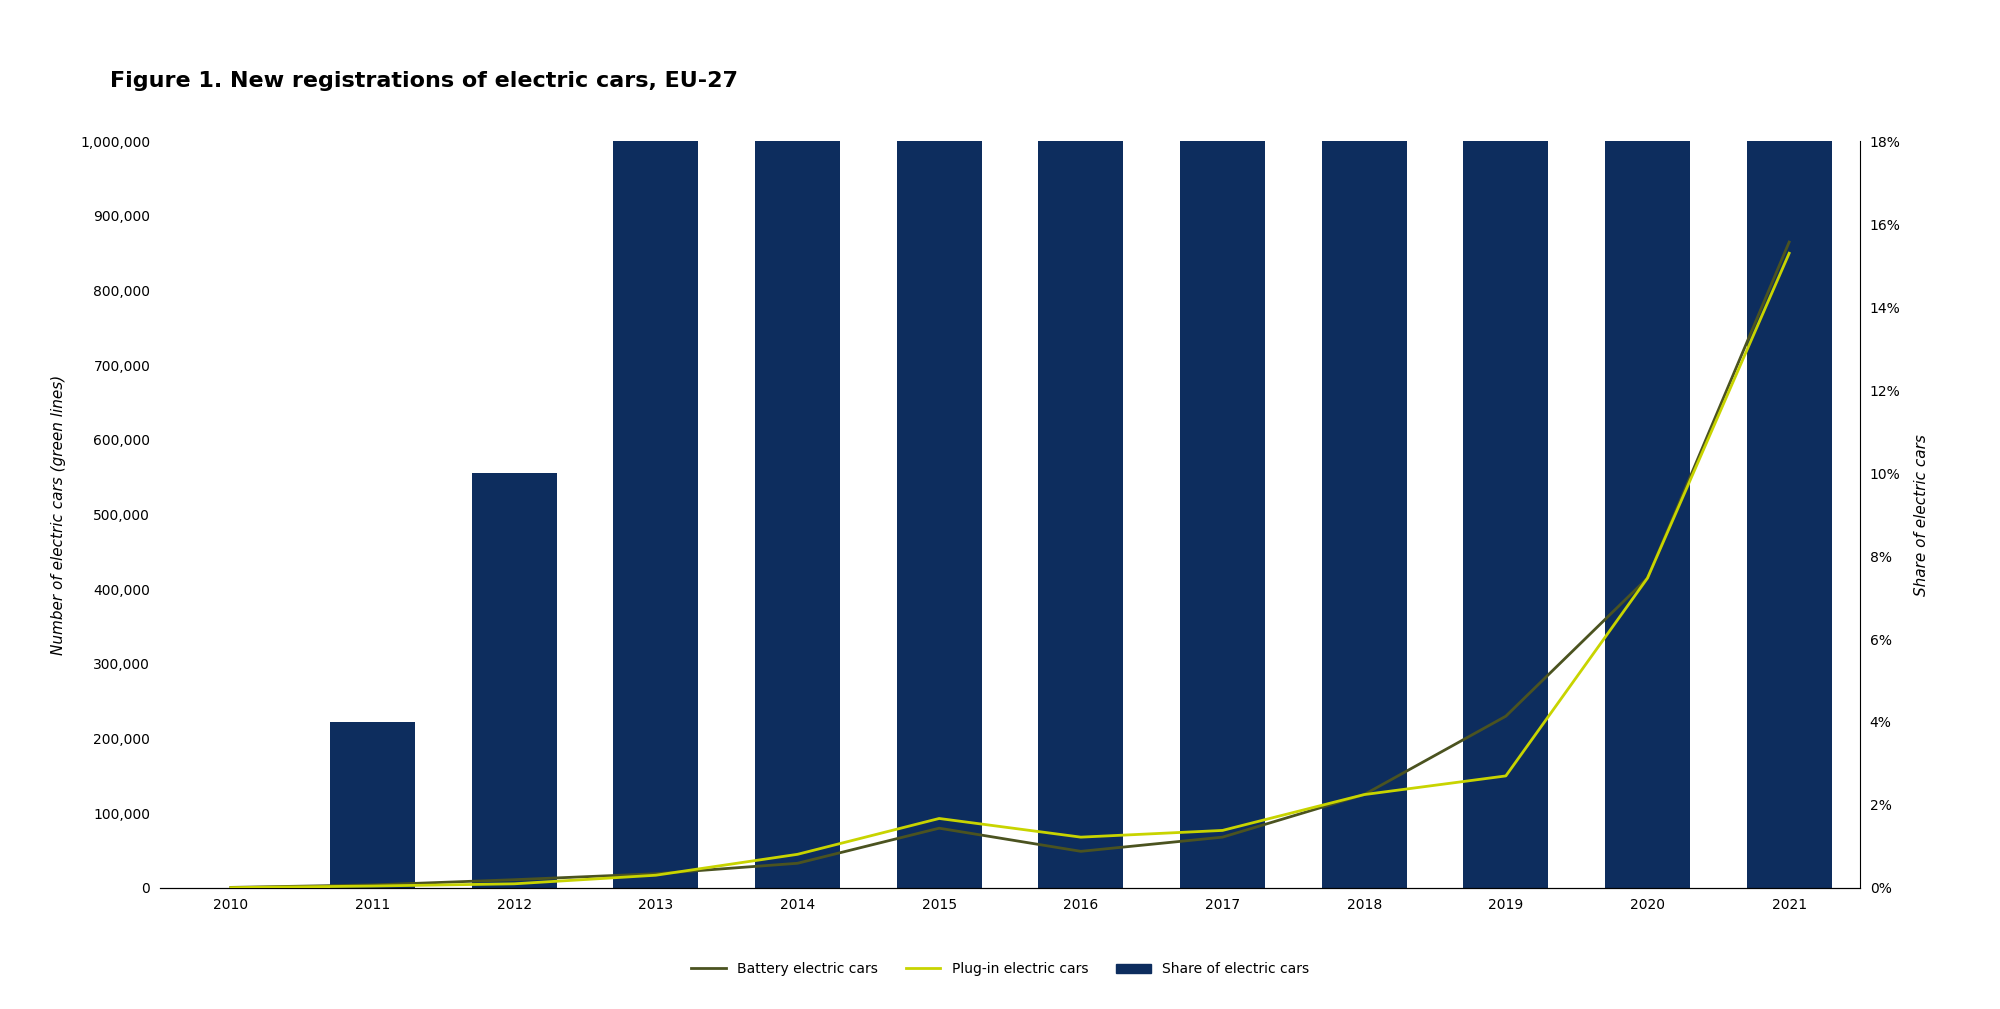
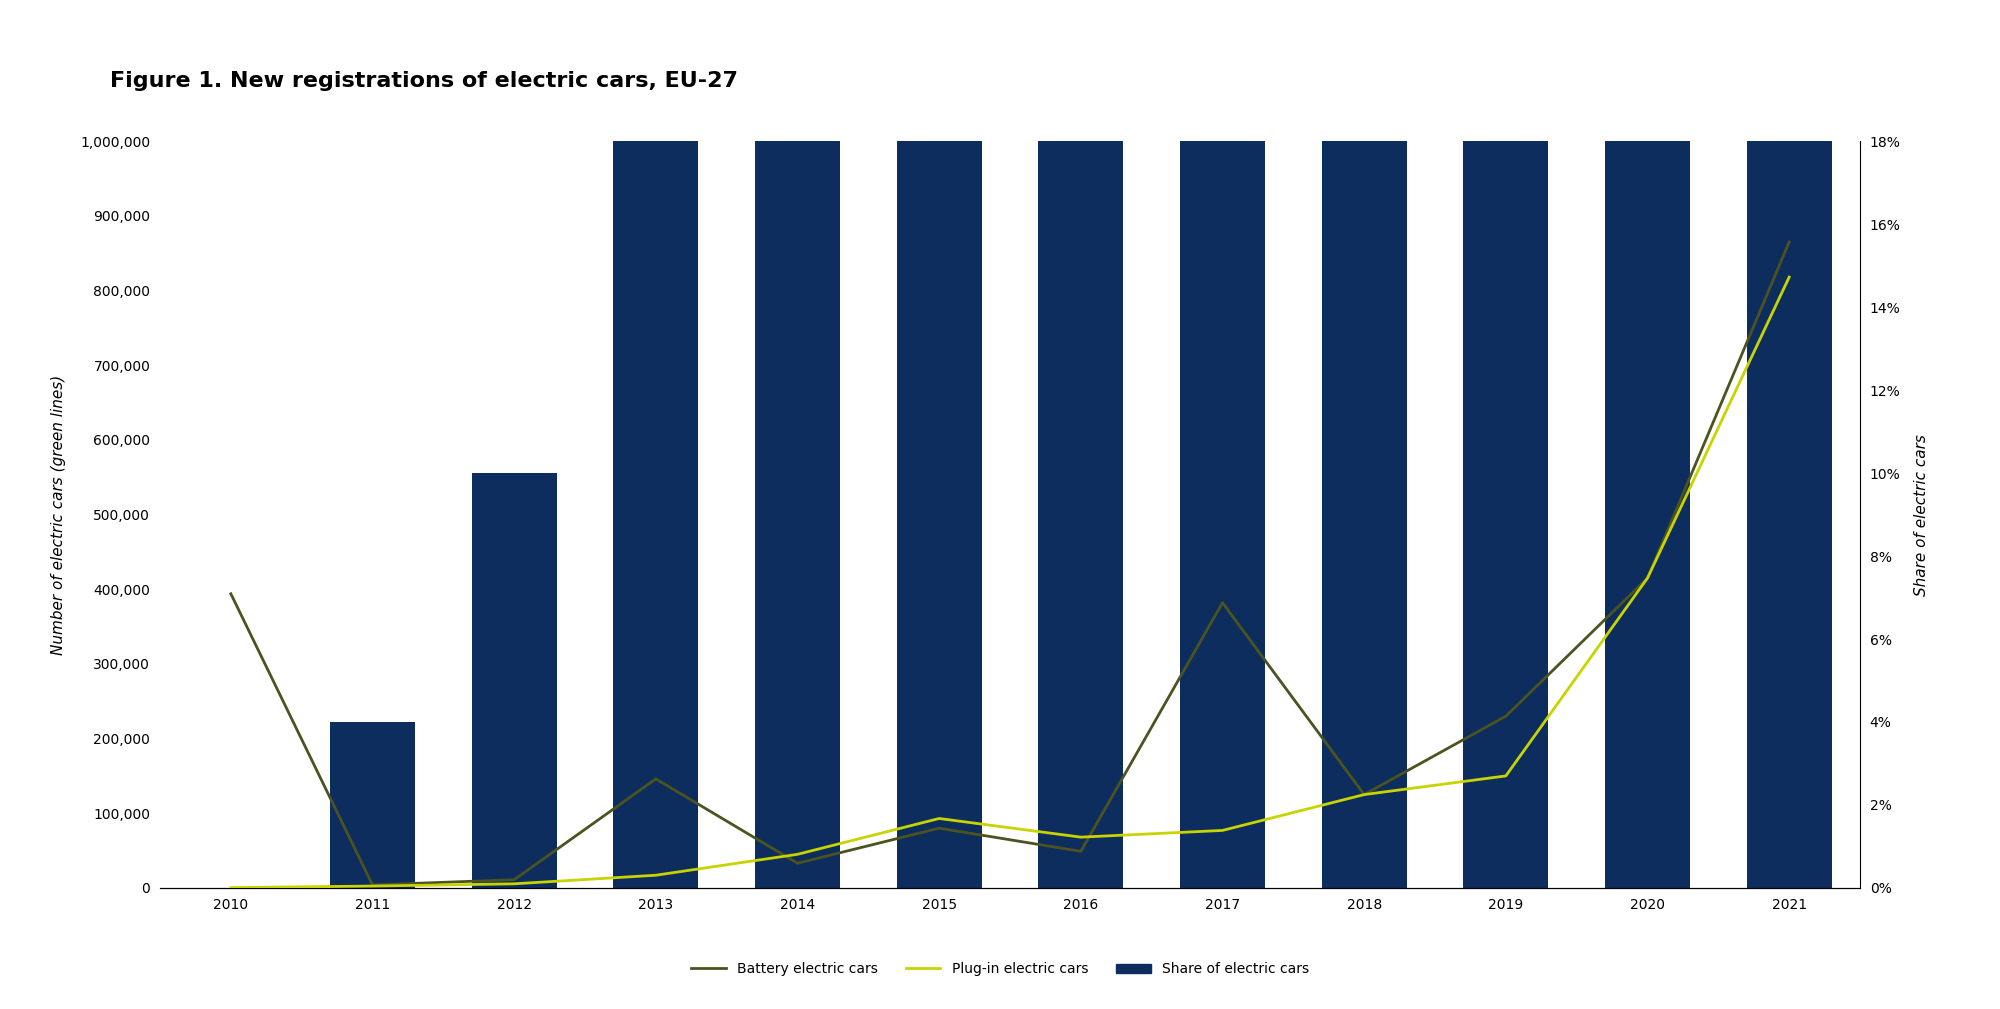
Battery electric cars/2010: 1,000 -> 394,000
Battery electric cars/2013: 19,000 -> 146,000
Battery electric cars/2017: 68,000 -> 382,000
Plug-in electric cars/2021: 850,000 -> 818,000
